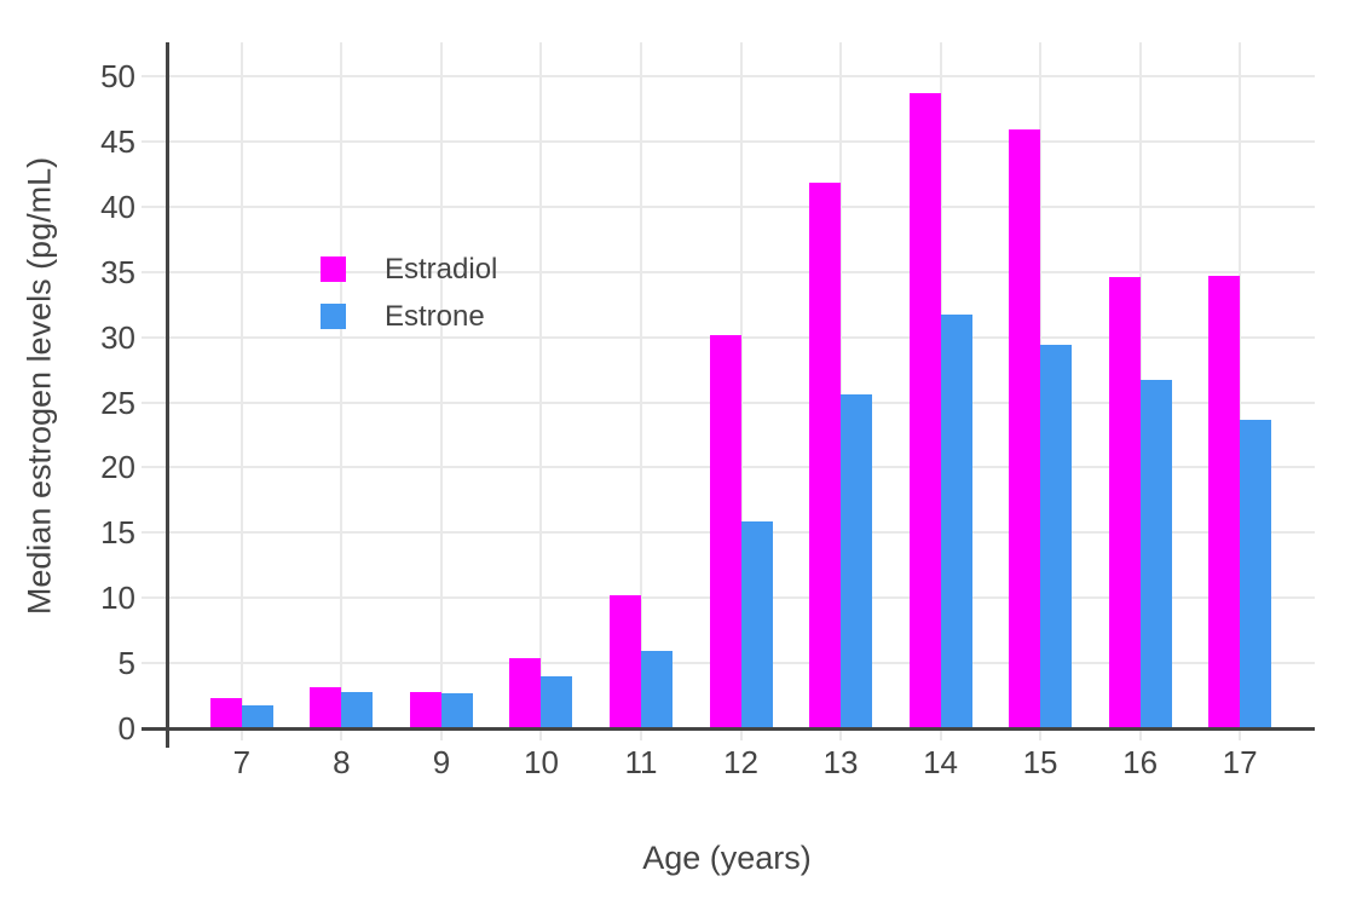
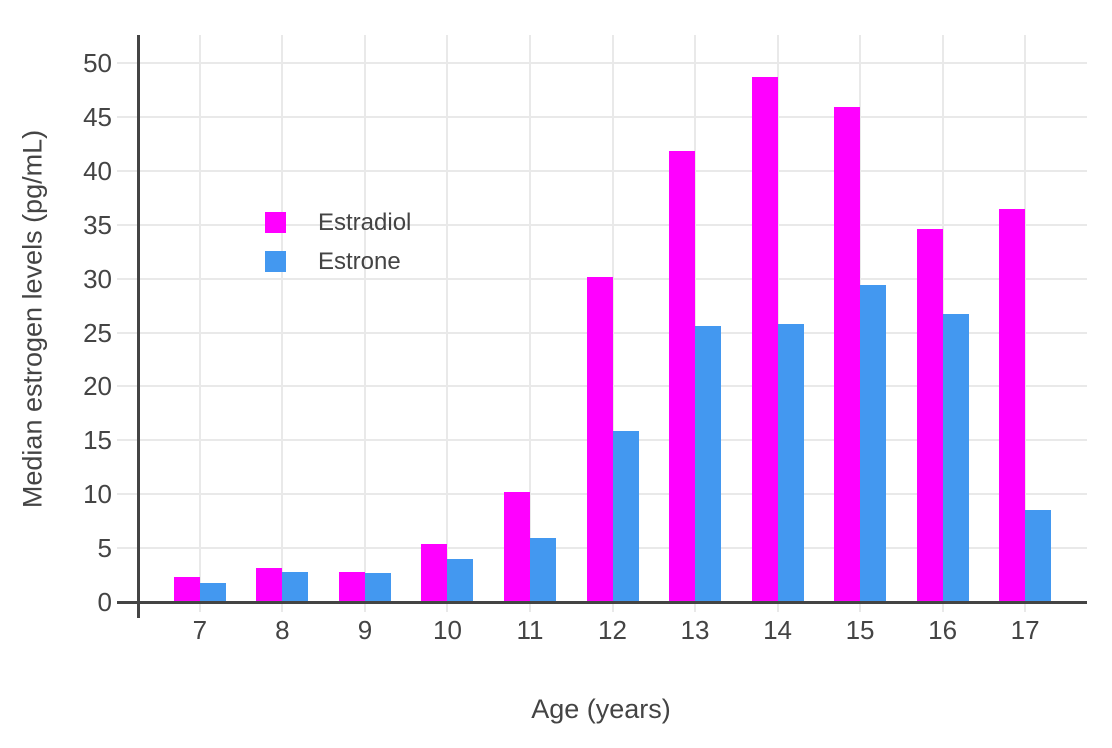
Estrone/14: 31.6 -> 25.7
Estradiol/17: 34.6 -> 36.4
Estrone/17: 23.6 -> 8.4
